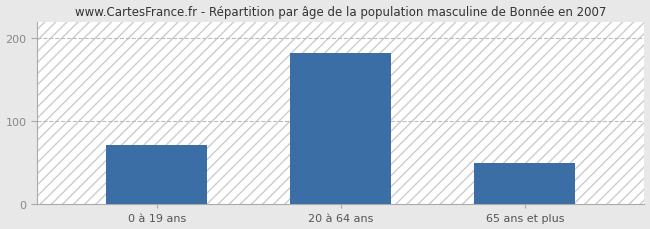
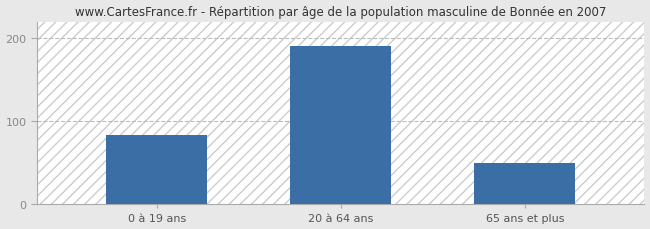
0 à 19 ans: 72 -> 83
20 à 64 ans: 182 -> 191
